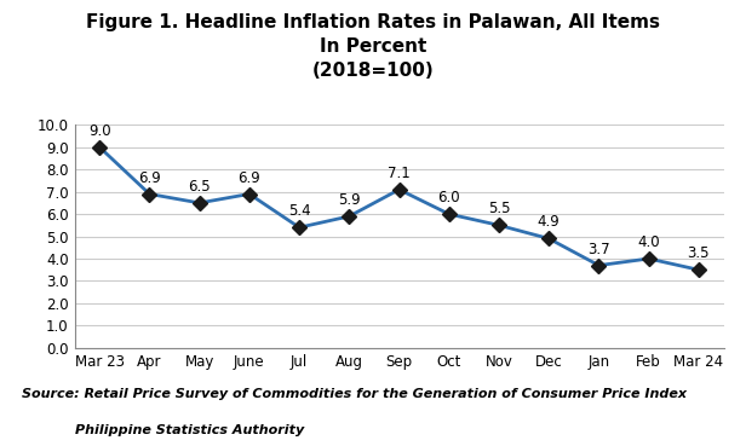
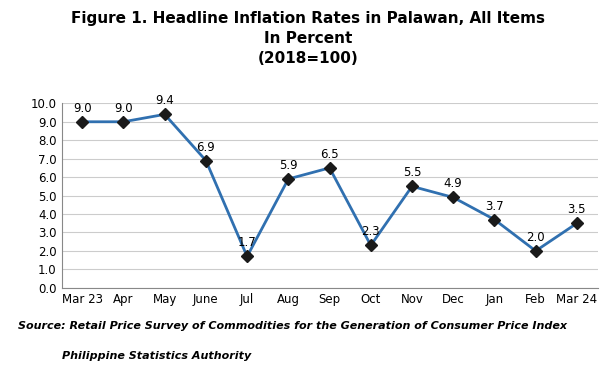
Apr: 6.9 -> 9.0
May: 6.5 -> 9.4
Jul: 5.4 -> 1.7
Sep: 7.1 -> 6.5
Oct: 6.0 -> 2.3
Feb: 4.0 -> 2.0
